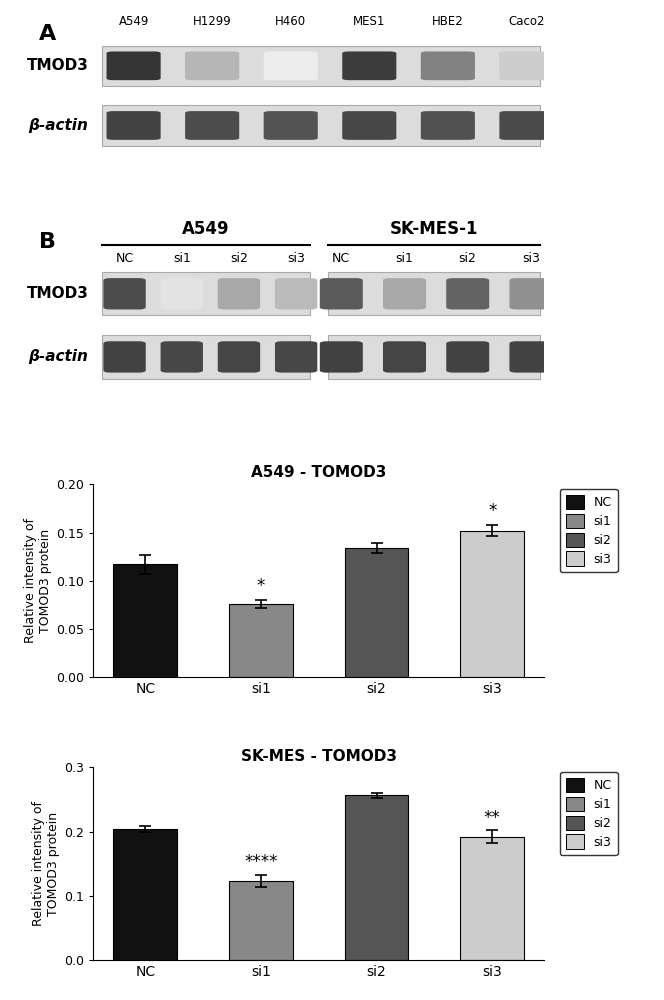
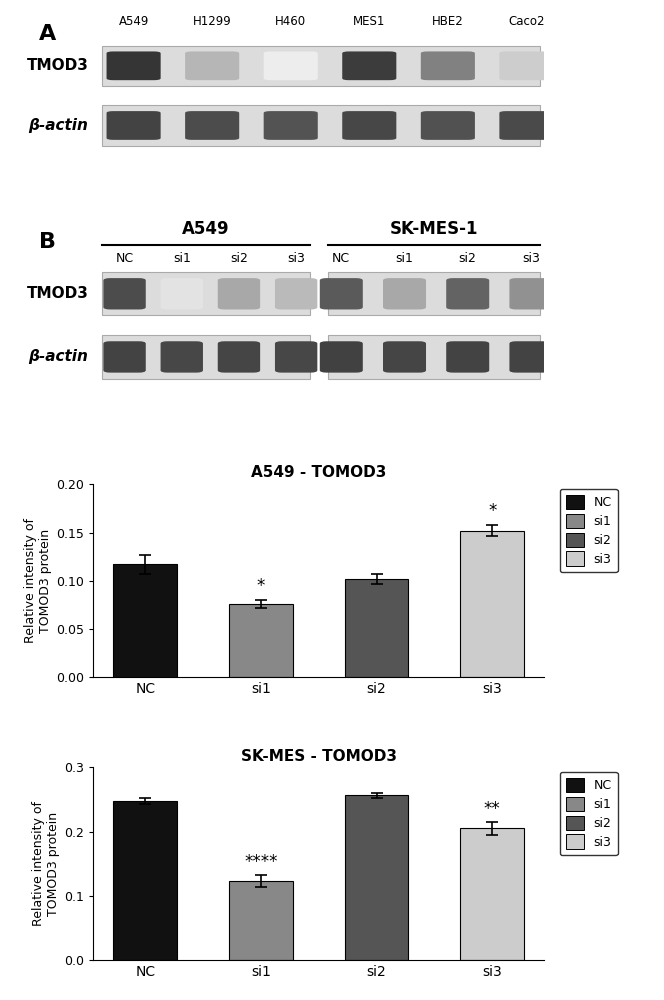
A549 - TOMOD3/si2: 0.134 -> 0.102
SK-MES - TOMOD3/NC: 0.204 -> 0.248
SK-MES - TOMOD3/si3: 0.192 -> 0.205
